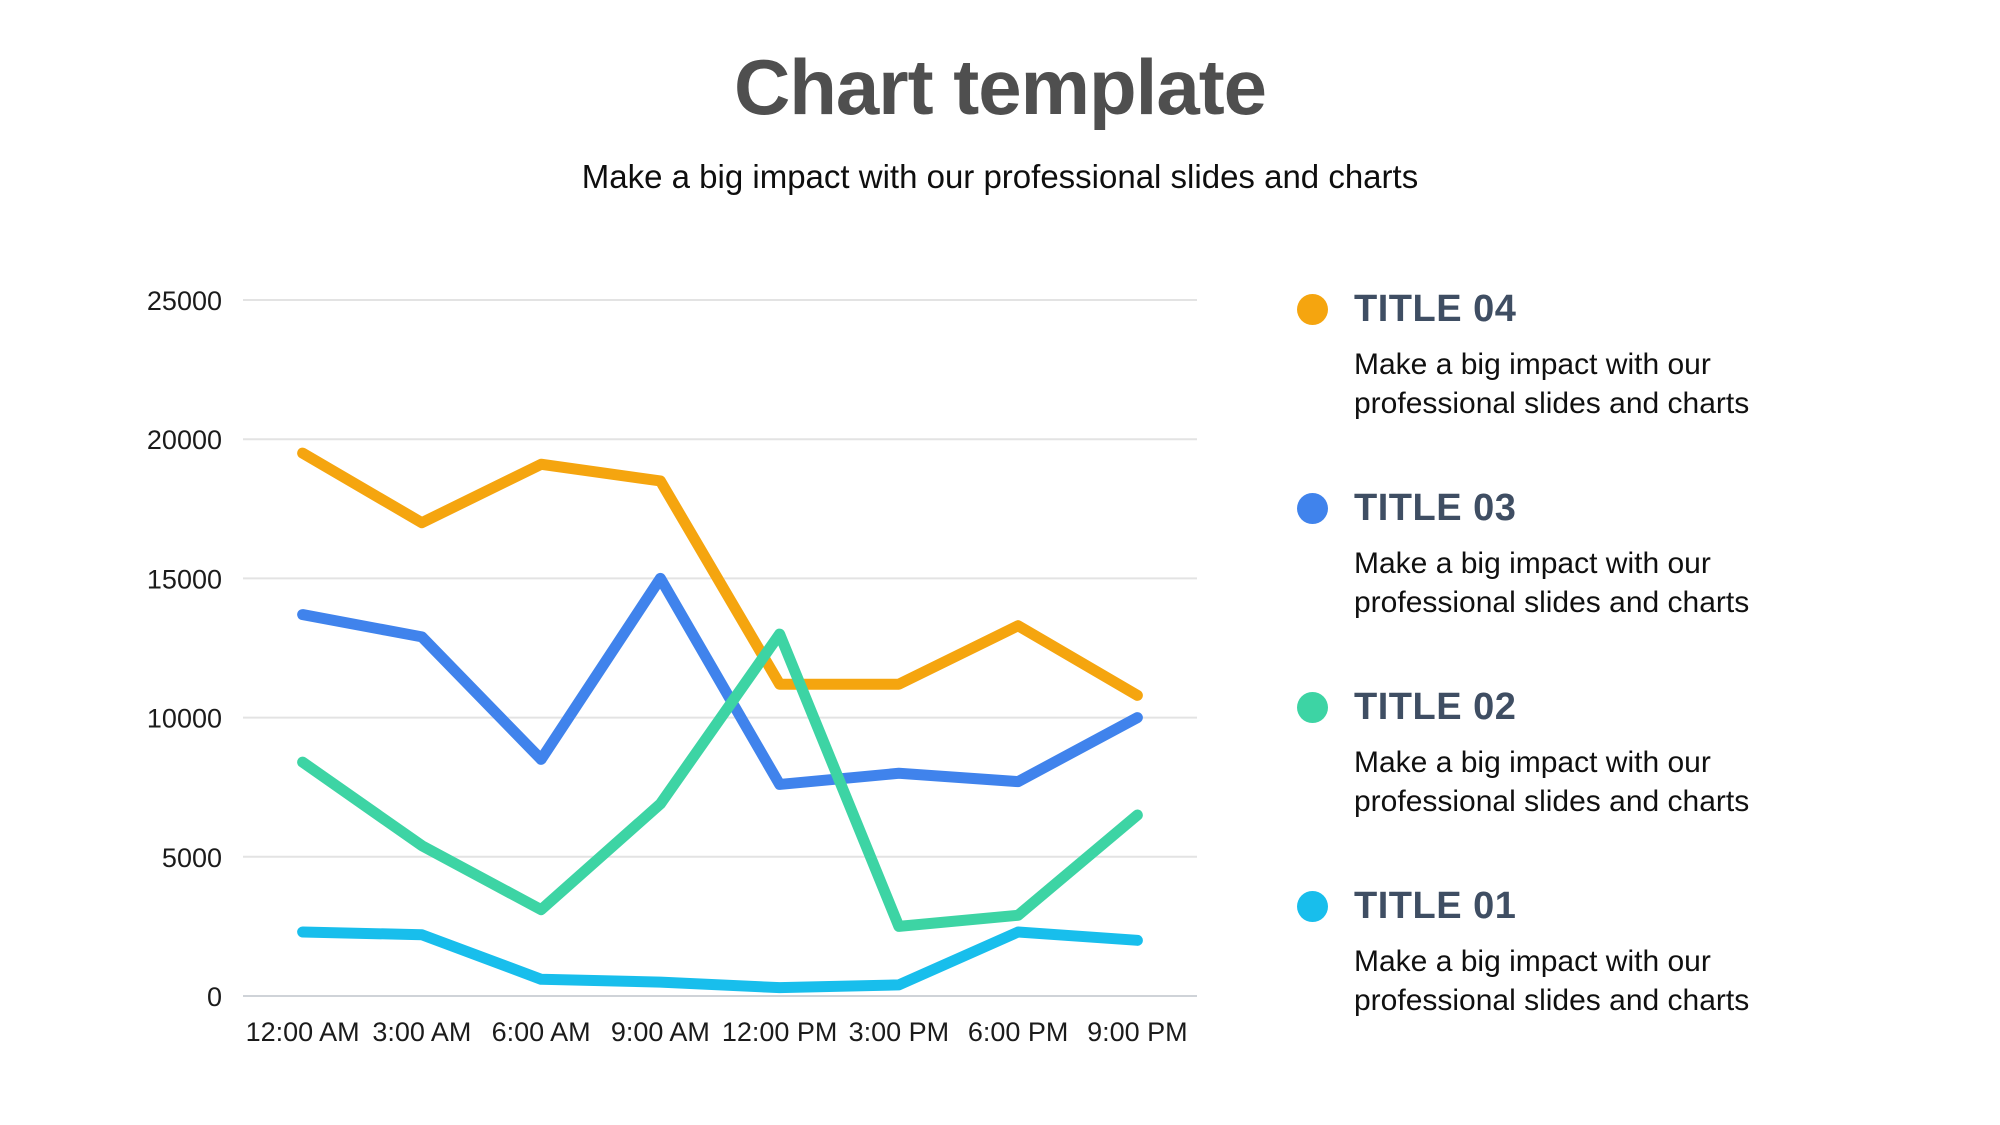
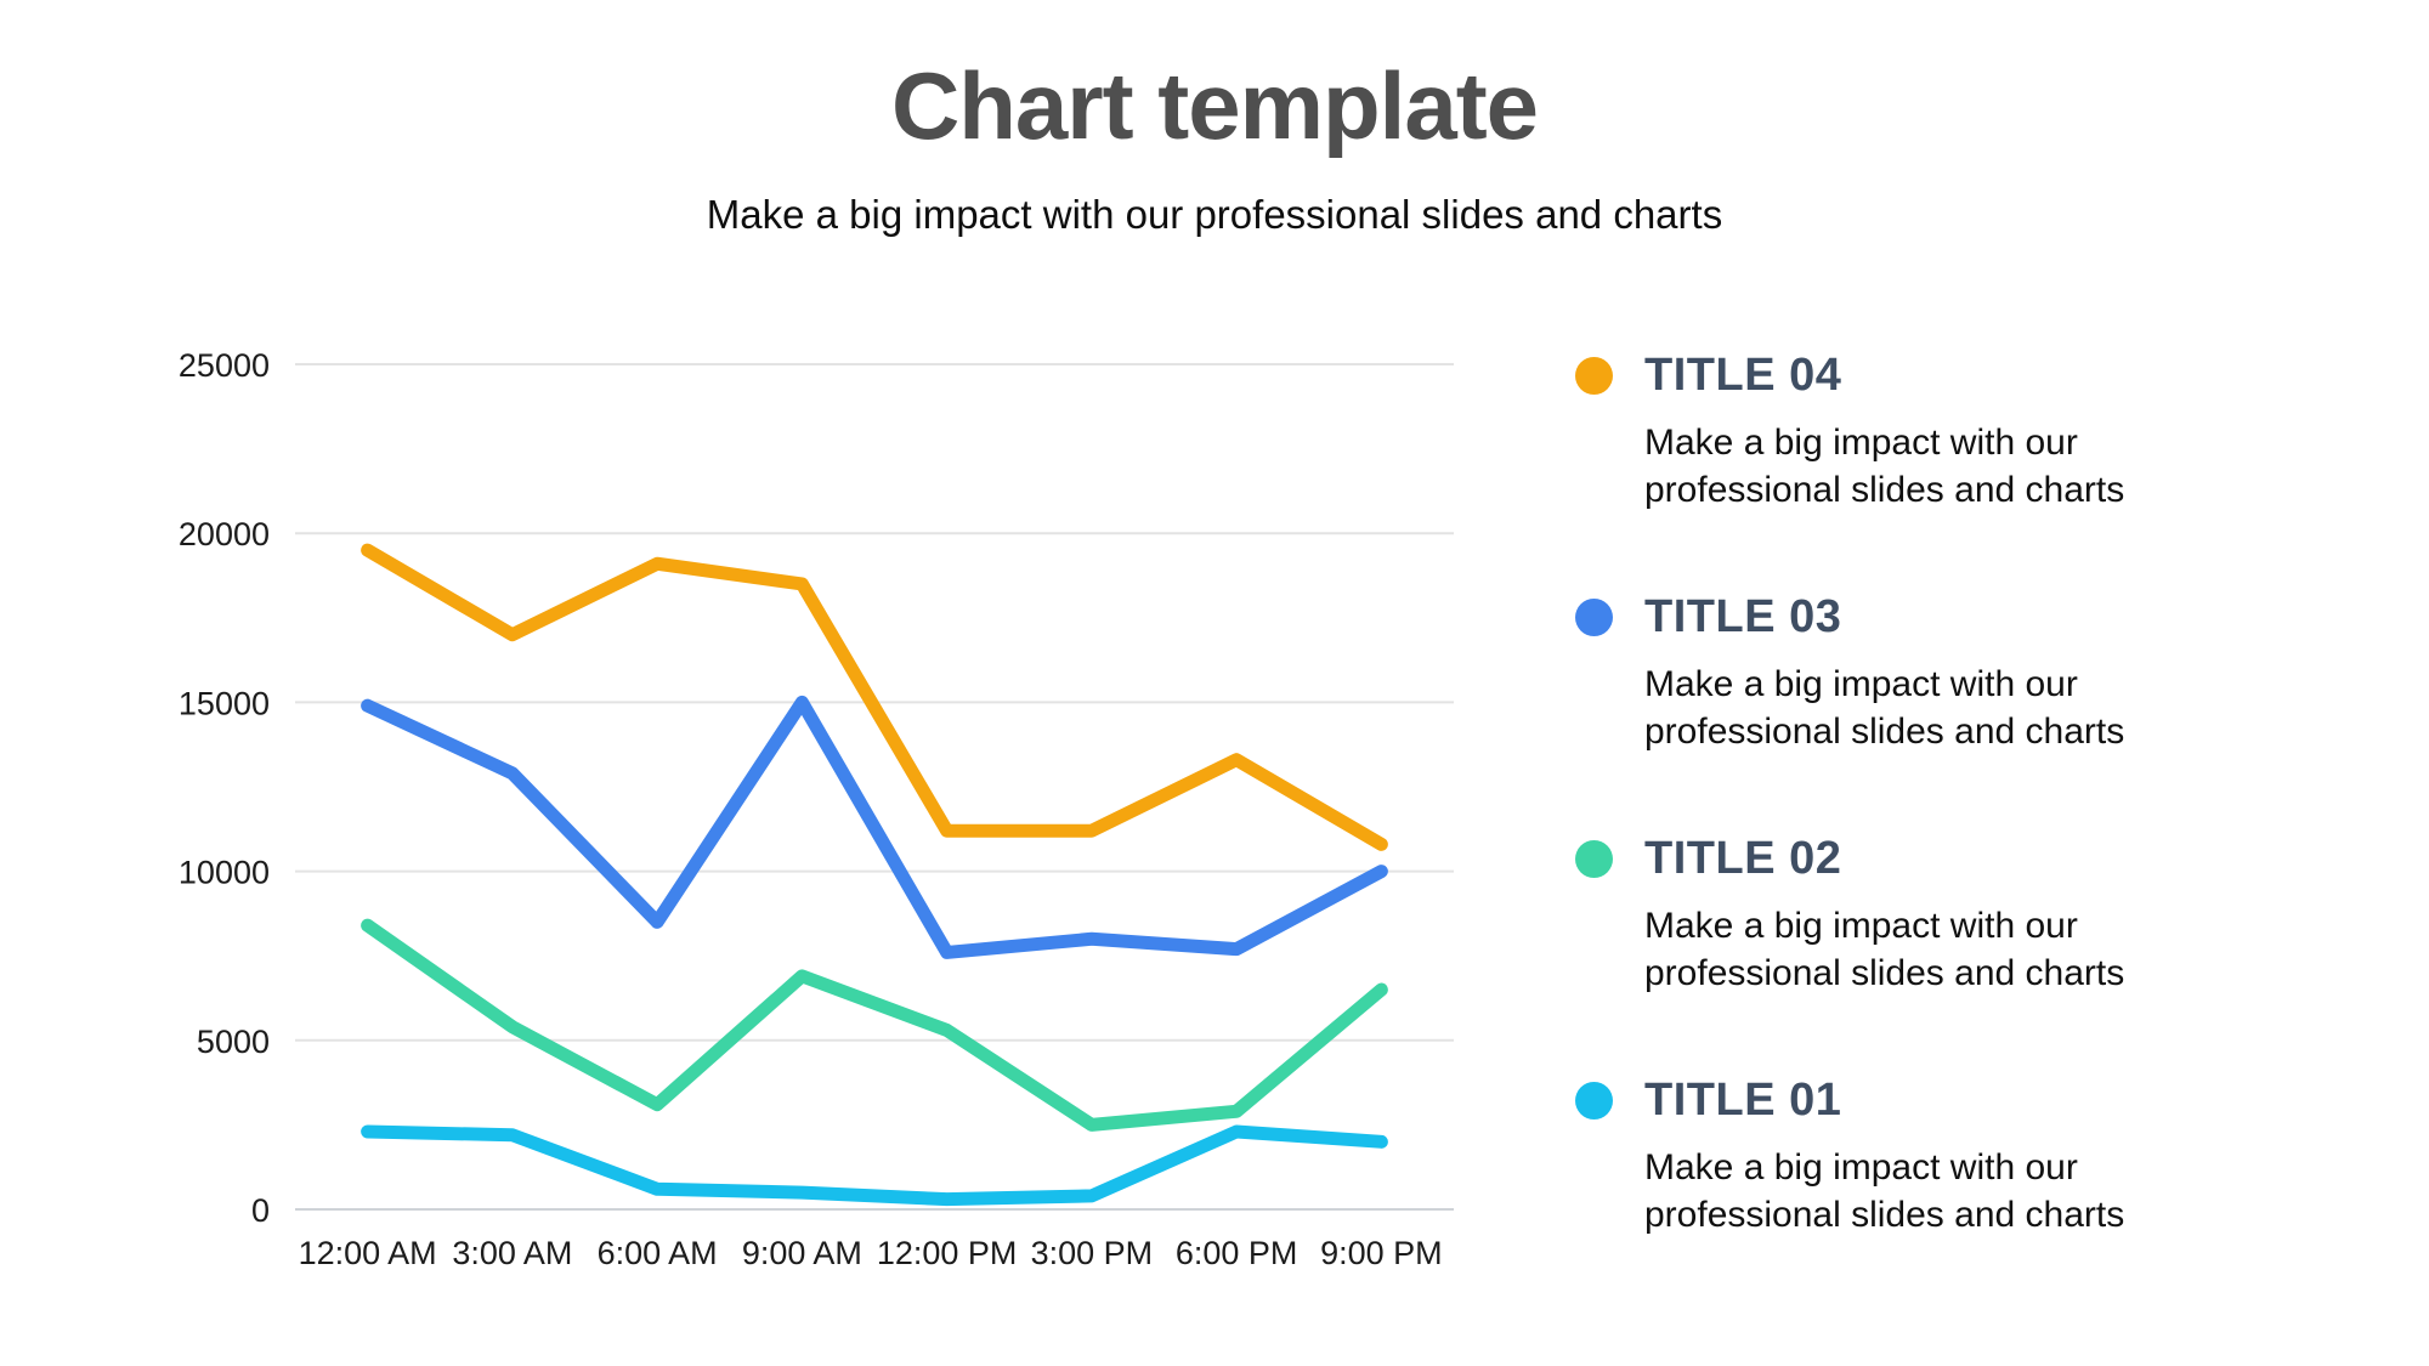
TITLE 03/12:00 AM: 13700 -> 14900
TITLE 02/12:00 PM: 13000 -> 5300
